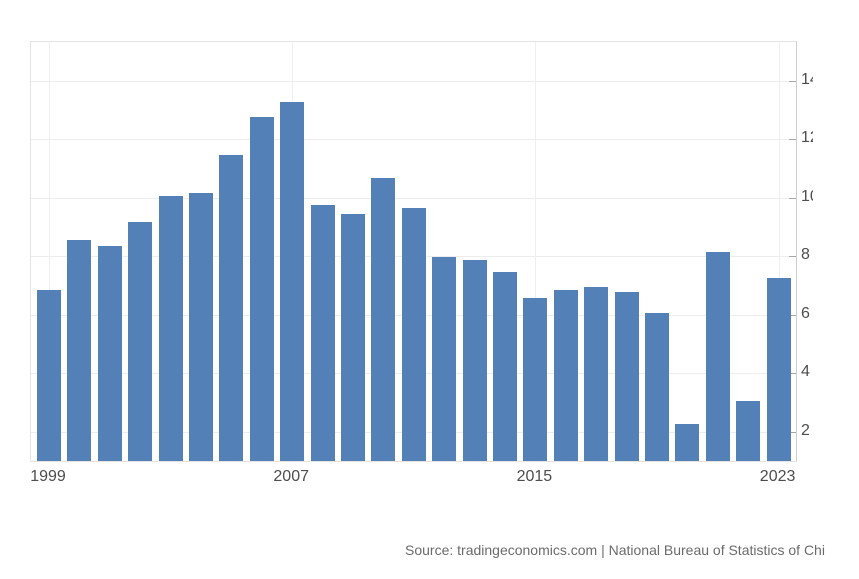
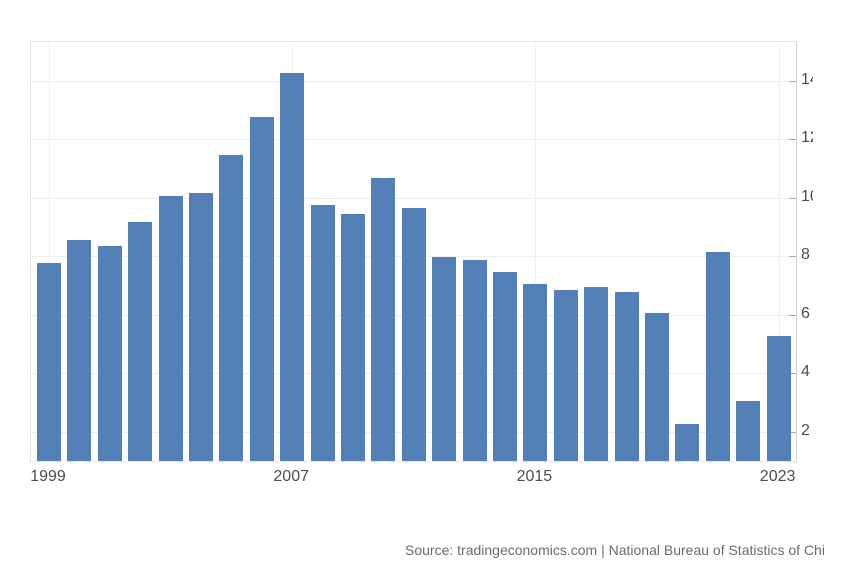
1999: 6.8 -> 7.7
2007: 13.2 -> 14.2
2015: 6.5 -> 7.0
2023: 7.2 -> 5.2
